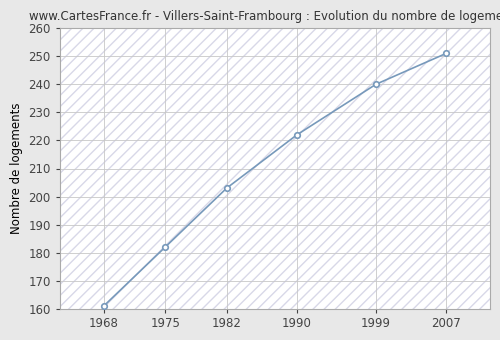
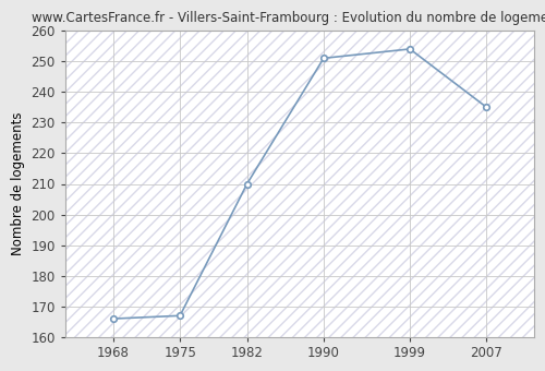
1968: 161 -> 166
1975: 182 -> 167
1982: 203 -> 210
1990: 222 -> 251
1999: 240 -> 254
2007: 251 -> 235
